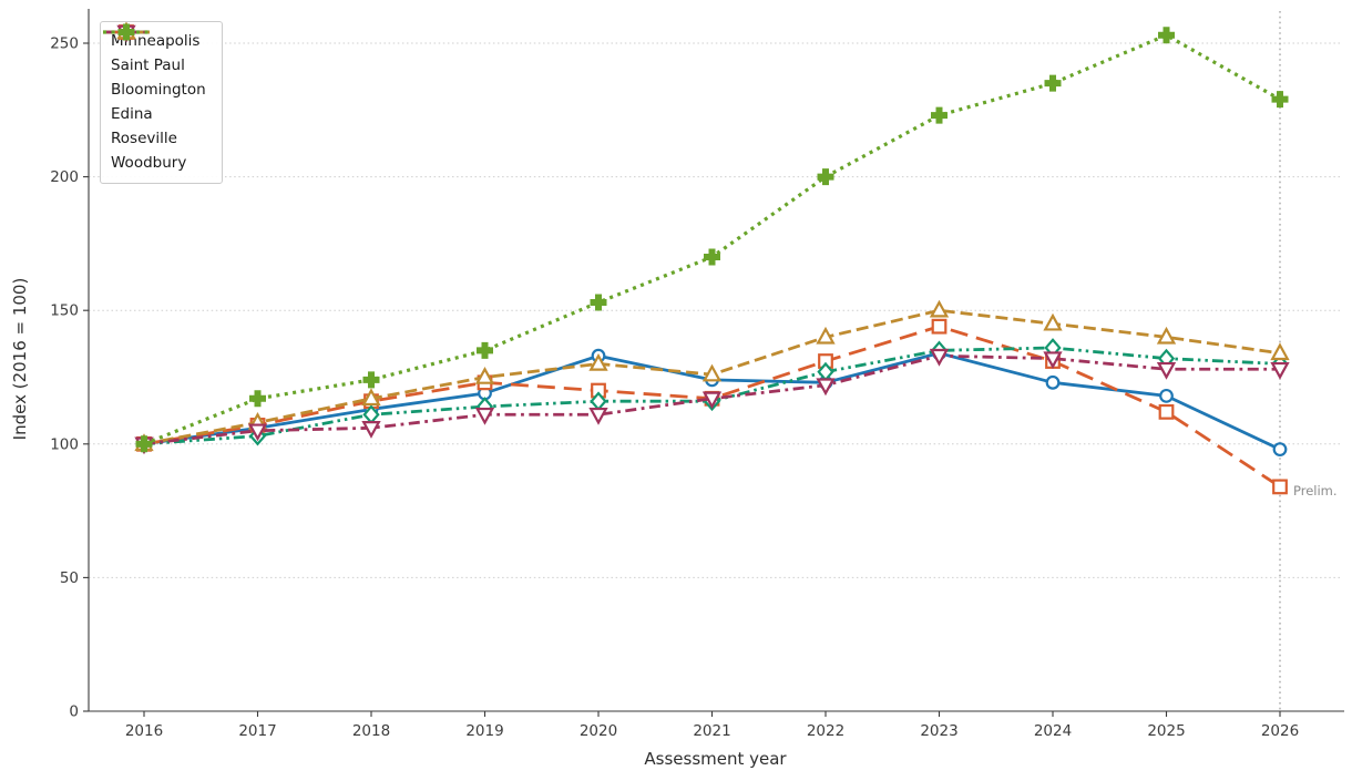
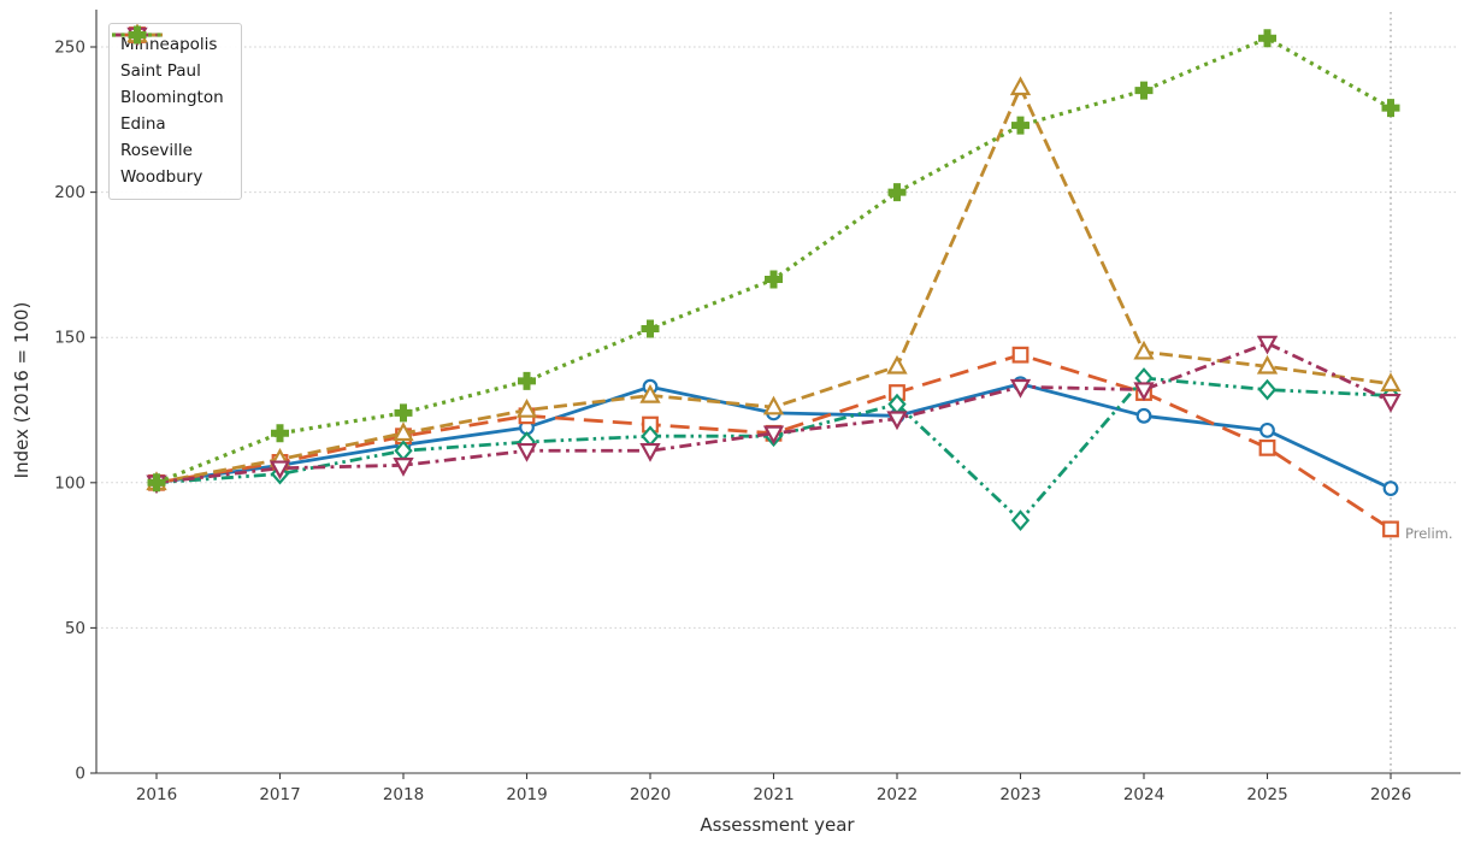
Bloomington/2023: 135 -> 87
Edina/2023: 150 -> 236
Roseville/2025: 128 -> 148
